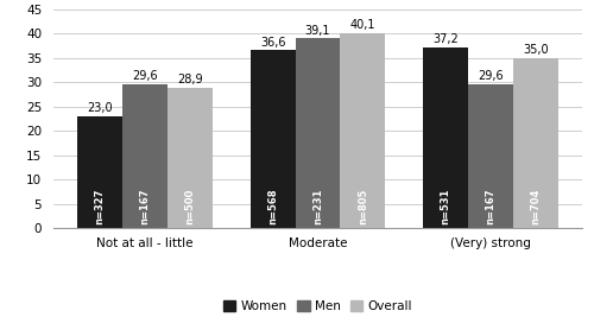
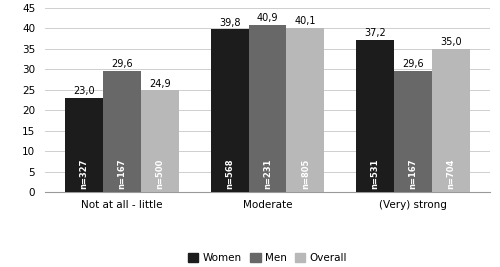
Overall/Not at all - little: 28,9 -> 24,9
Women/Moderate: 36,6 -> 39,8
Men/Moderate: 39,1 -> 40,9
